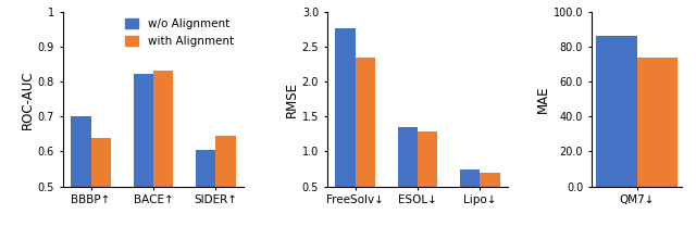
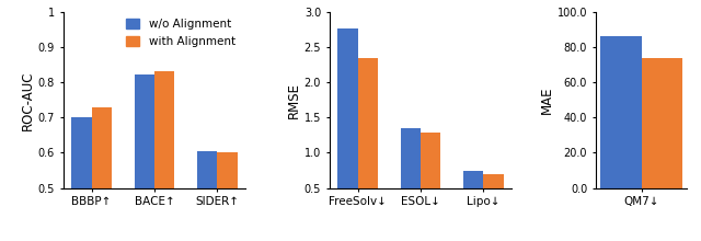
with Alignment/BBBP↑: 0.640 -> 0.730
with Alignment/SIDER↑: 0.645 -> 0.603
